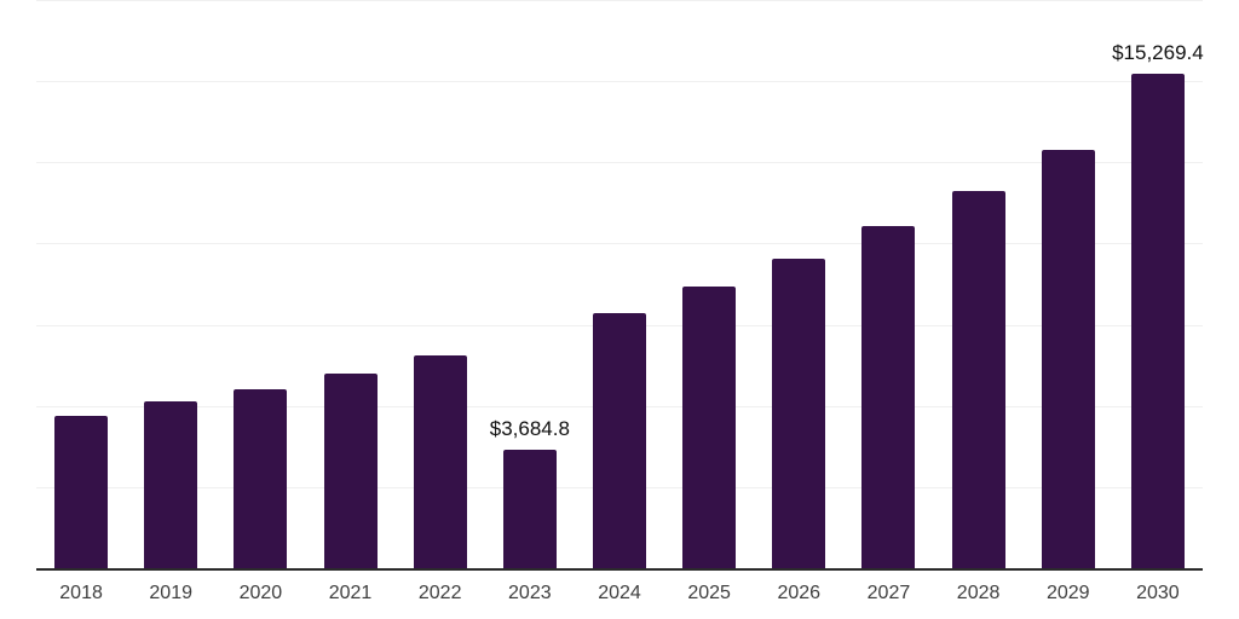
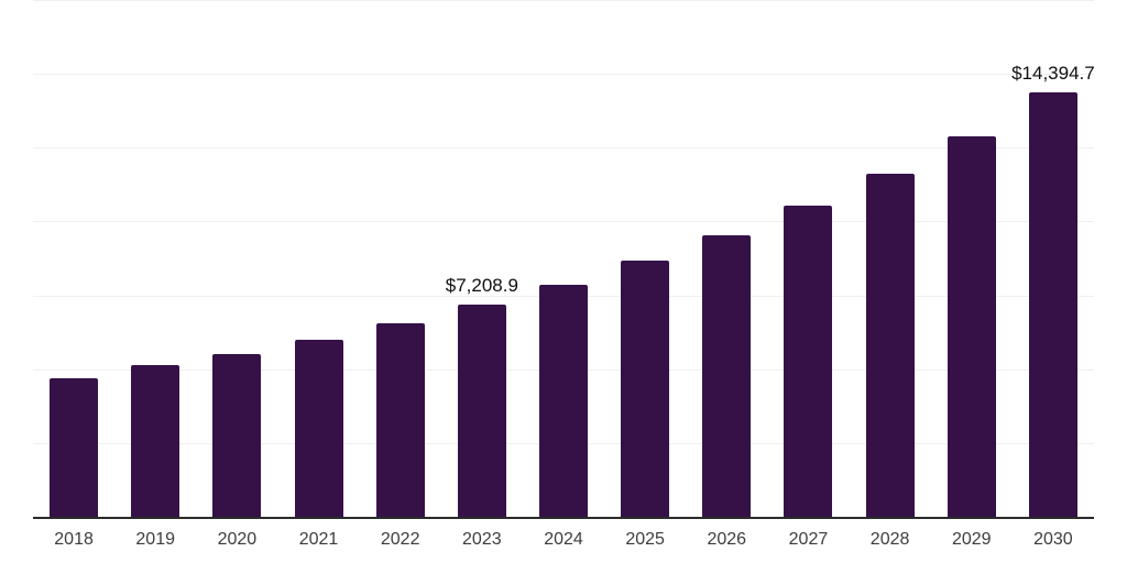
2023: $3,684.8 -> $7,208.9
2030: $15,269.4 -> $14,394.7
